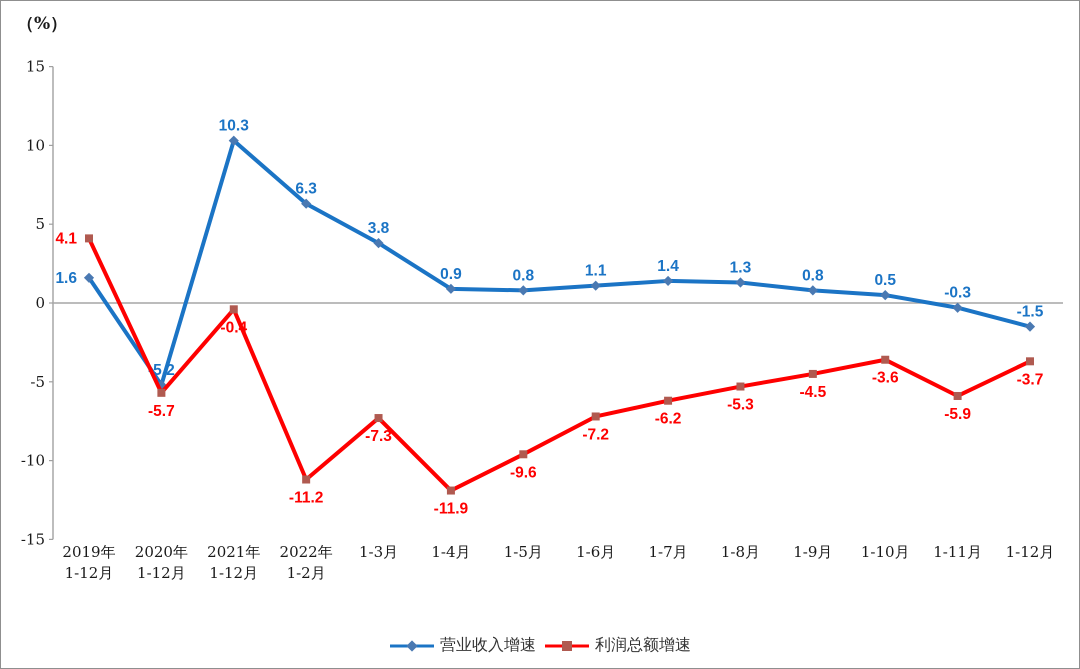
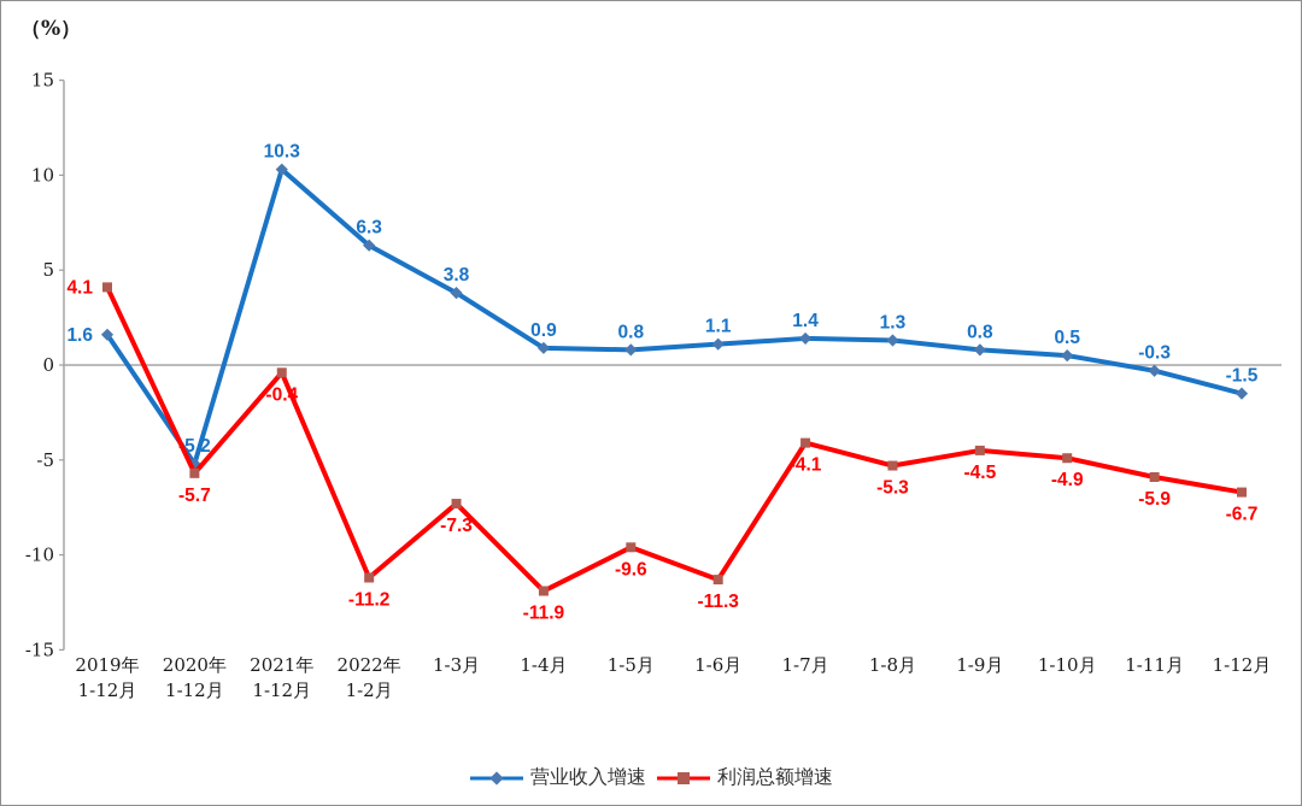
利润总额增速/1-6月: -7.2 -> -11.3
利润总额增速/1-7月: -6.2 -> -4.1
利润总额增速/1-10月: -3.6 -> -4.9
利润总额增速/1-12月: -3.7 -> -6.7
